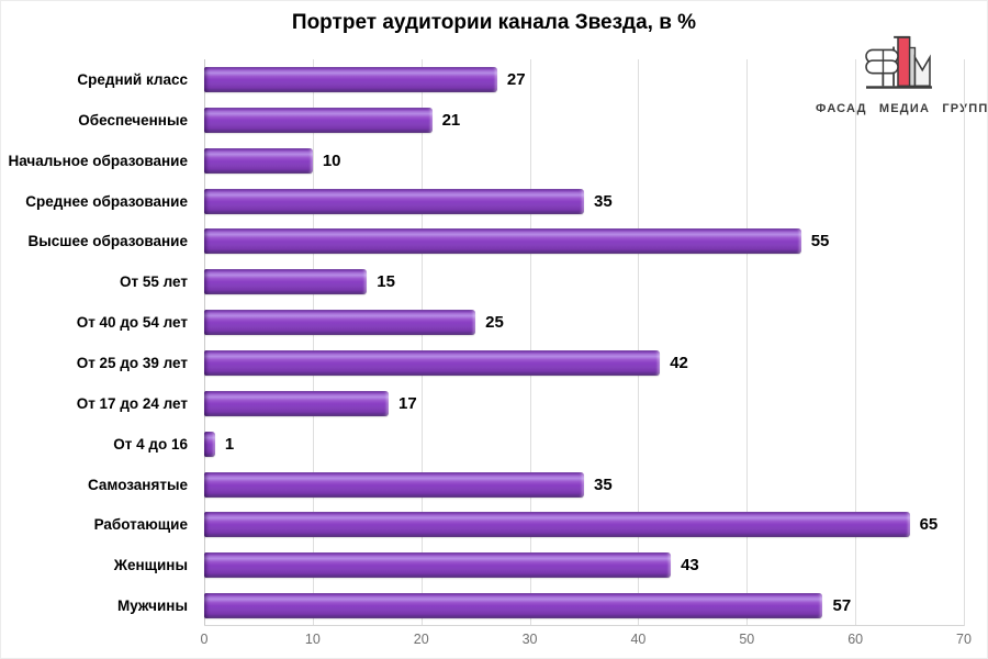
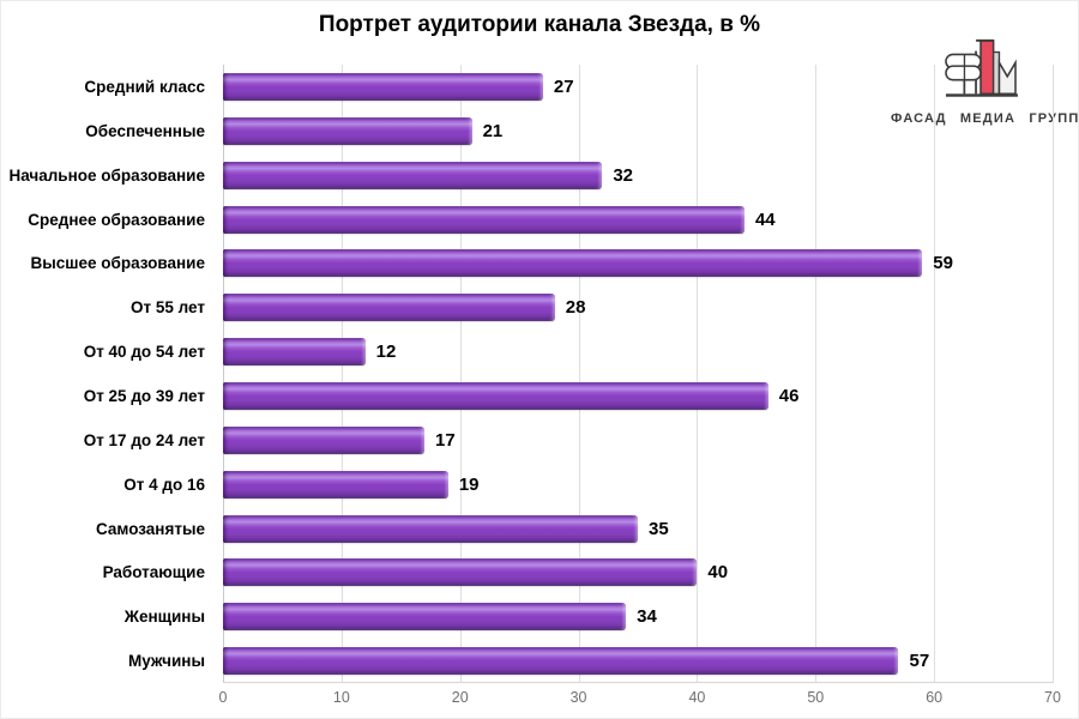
Начальное образование: 10 -> 32
Среднее образование: 35 -> 44
Высшее образование: 55 -> 59
От 55 лет: 15 -> 28
От 40 до 54 лет: 25 -> 12
От 25 до 39 лет: 42 -> 46
От 4 до 16: 1 -> 19
Работающие: 65 -> 40
Женщины: 43 -> 34
